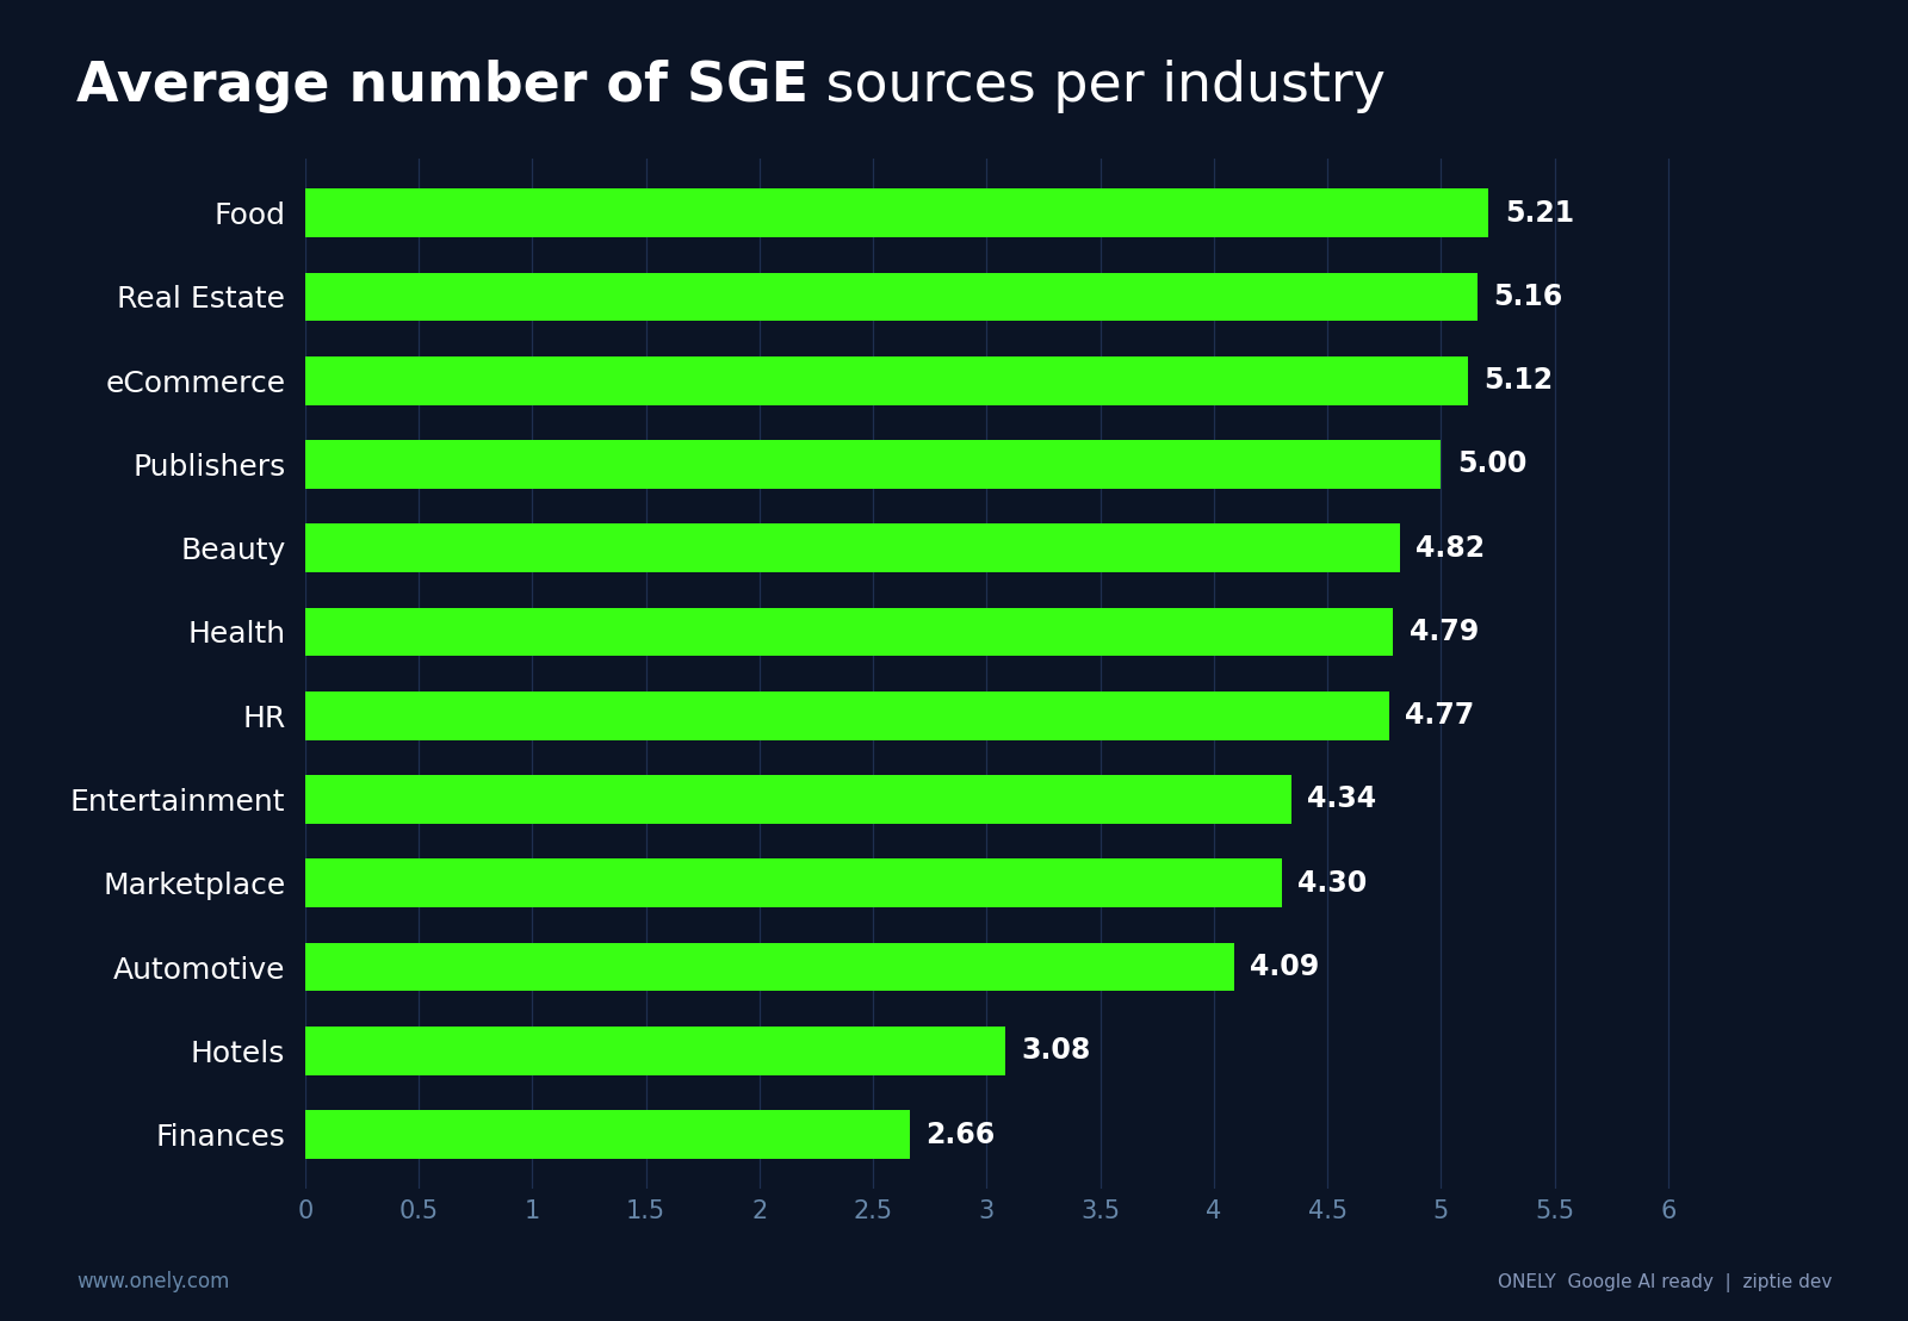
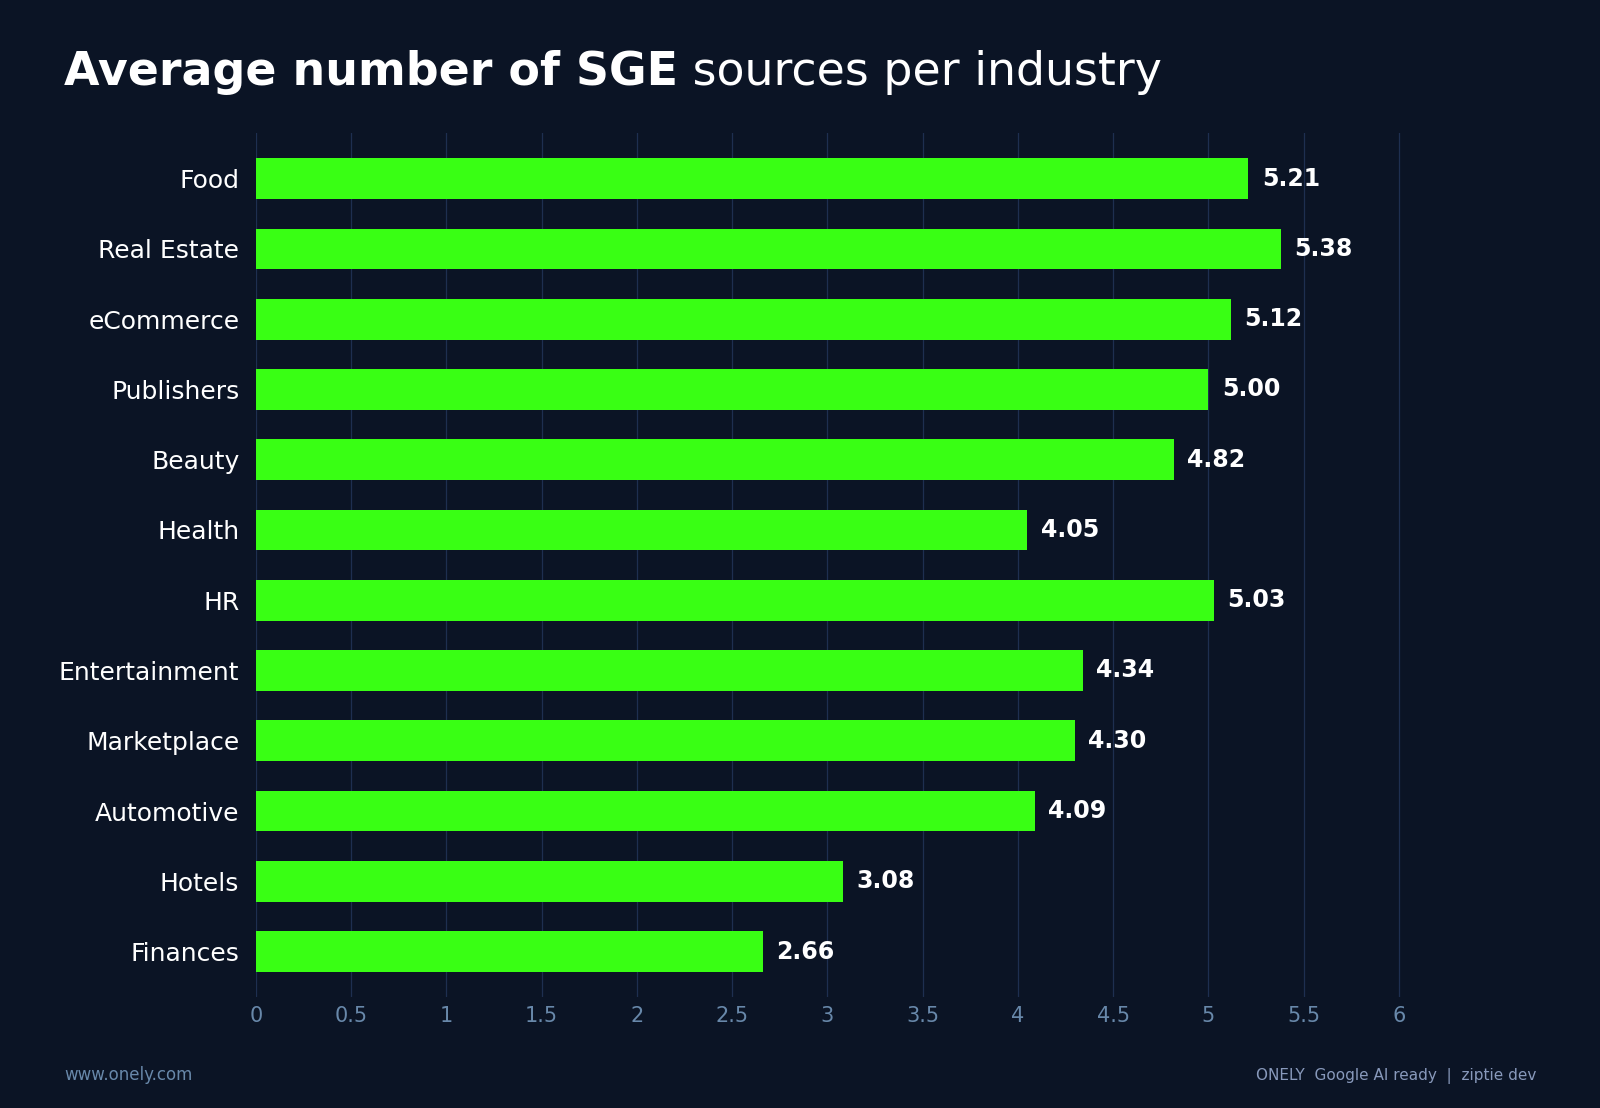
Real Estate: 5.16 -> 5.38
Health: 4.79 -> 4.05
HR: 4.77 -> 5.03
